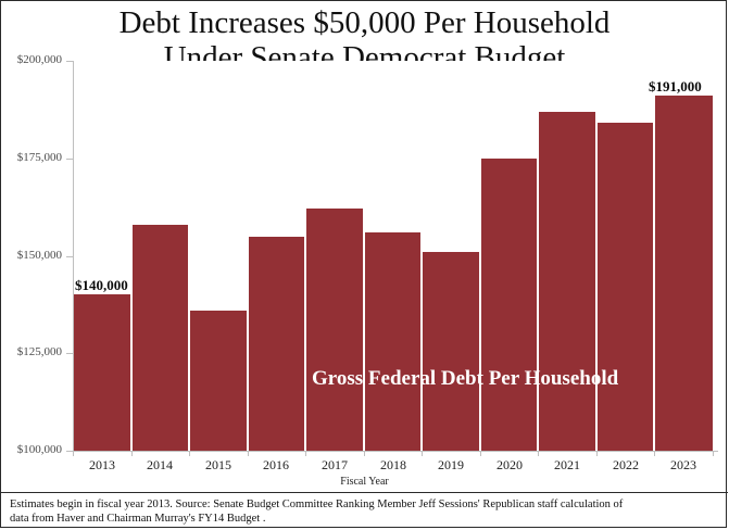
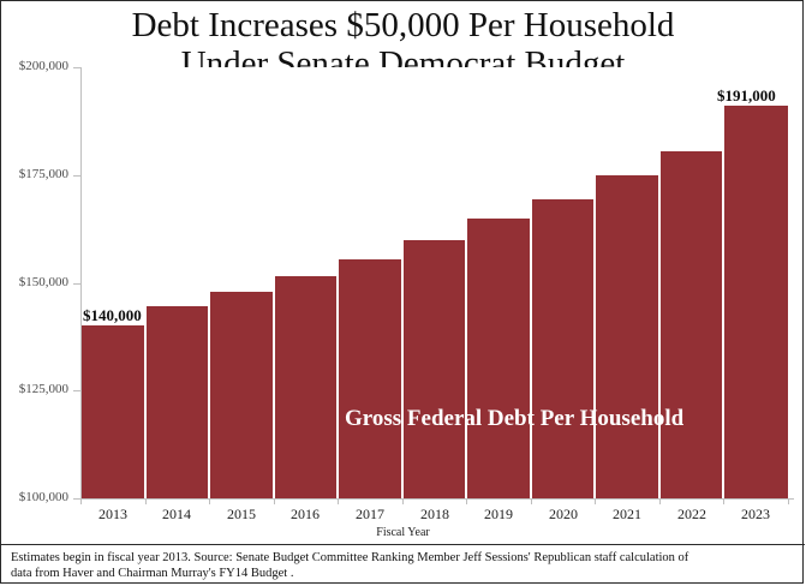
2014: $158000 -> $144000
2015: $136000 -> $148000
2016: $155000 -> $152000
2017: $162000 -> $156000
2018: $156000 -> $160000
2019: $151000 -> $165000
2020: $175000 -> $170000
2021: $187000 -> $175000
2022: $184000 -> $180000
